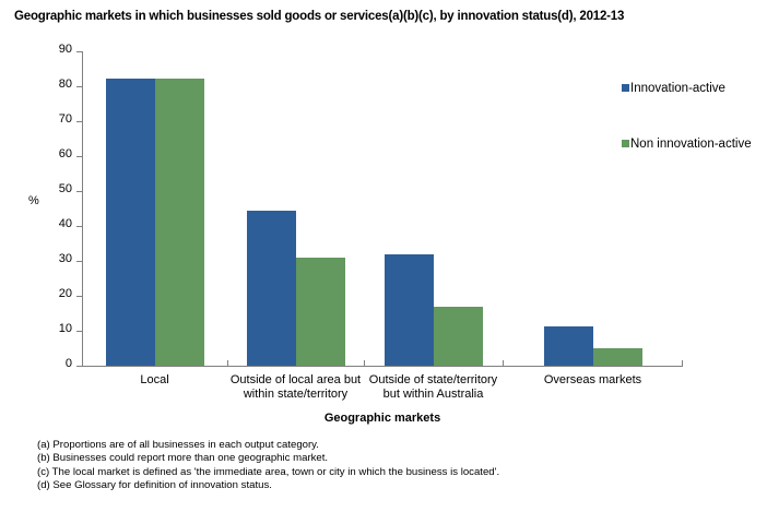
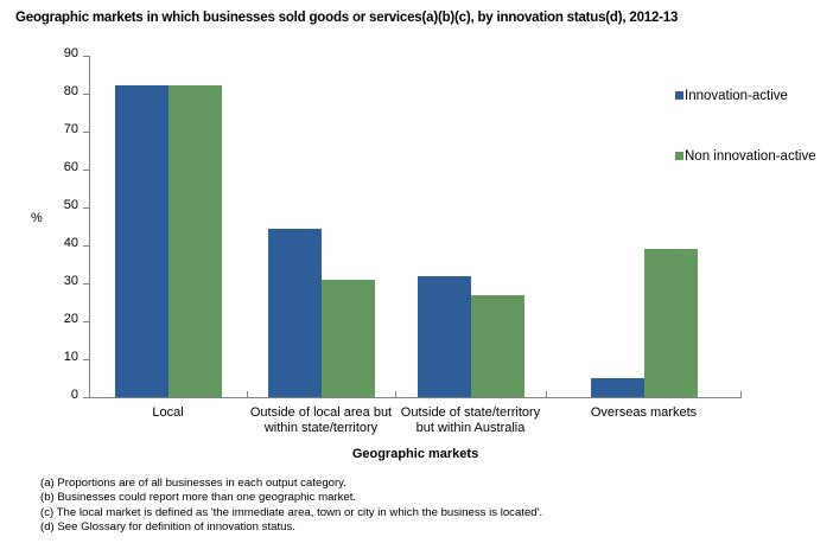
Non innovation-active/Outside of state/territory but within Australia: 17 -> 27
Innovation-active/Overseas markets: 11 -> 5
Non innovation-active/Overseas markets: 5 -> 39
